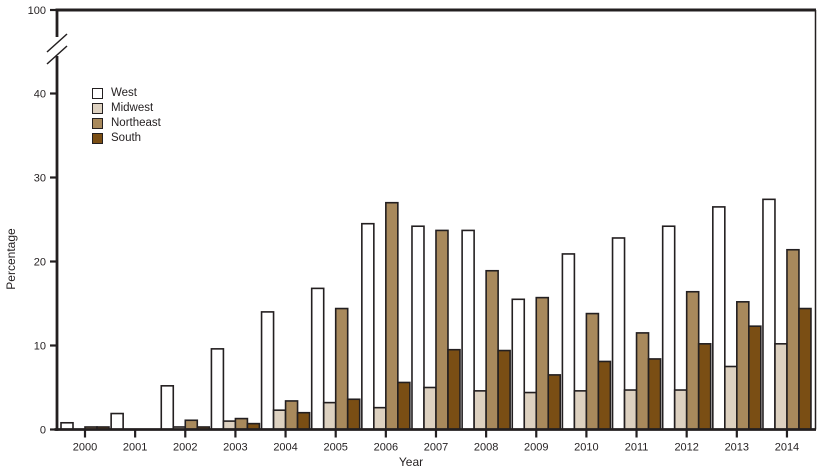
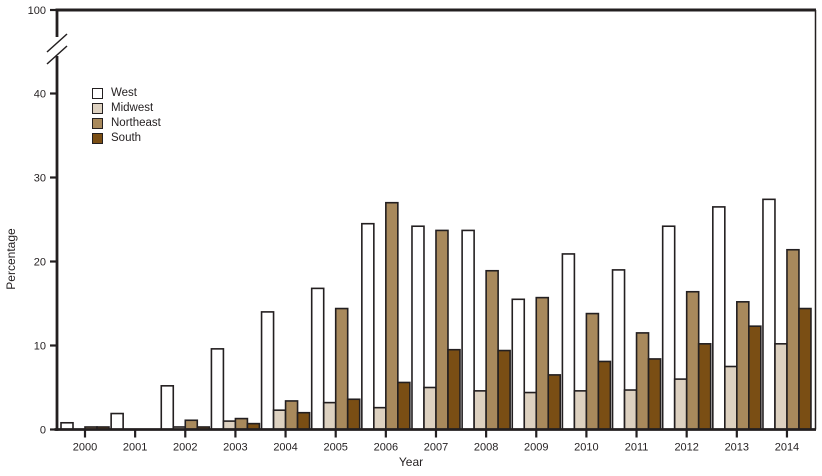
West/2011: 23 -> 19
Midwest/2012: 5 -> 6
